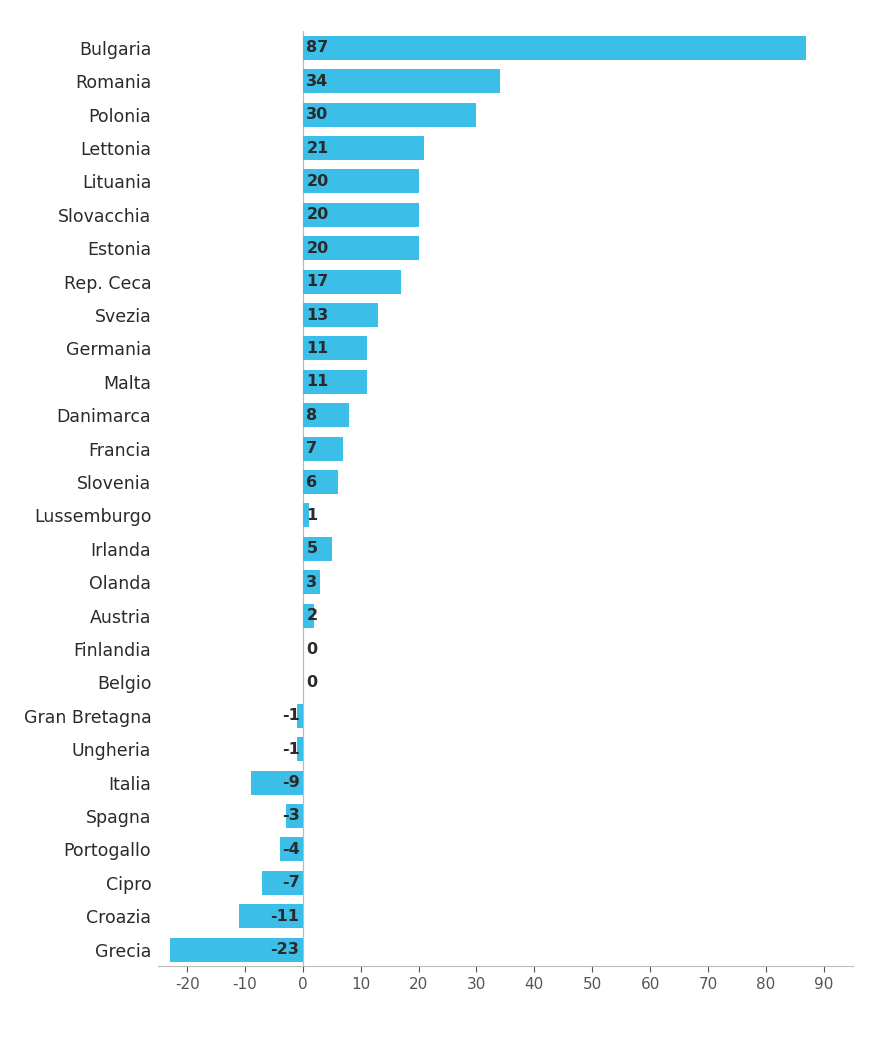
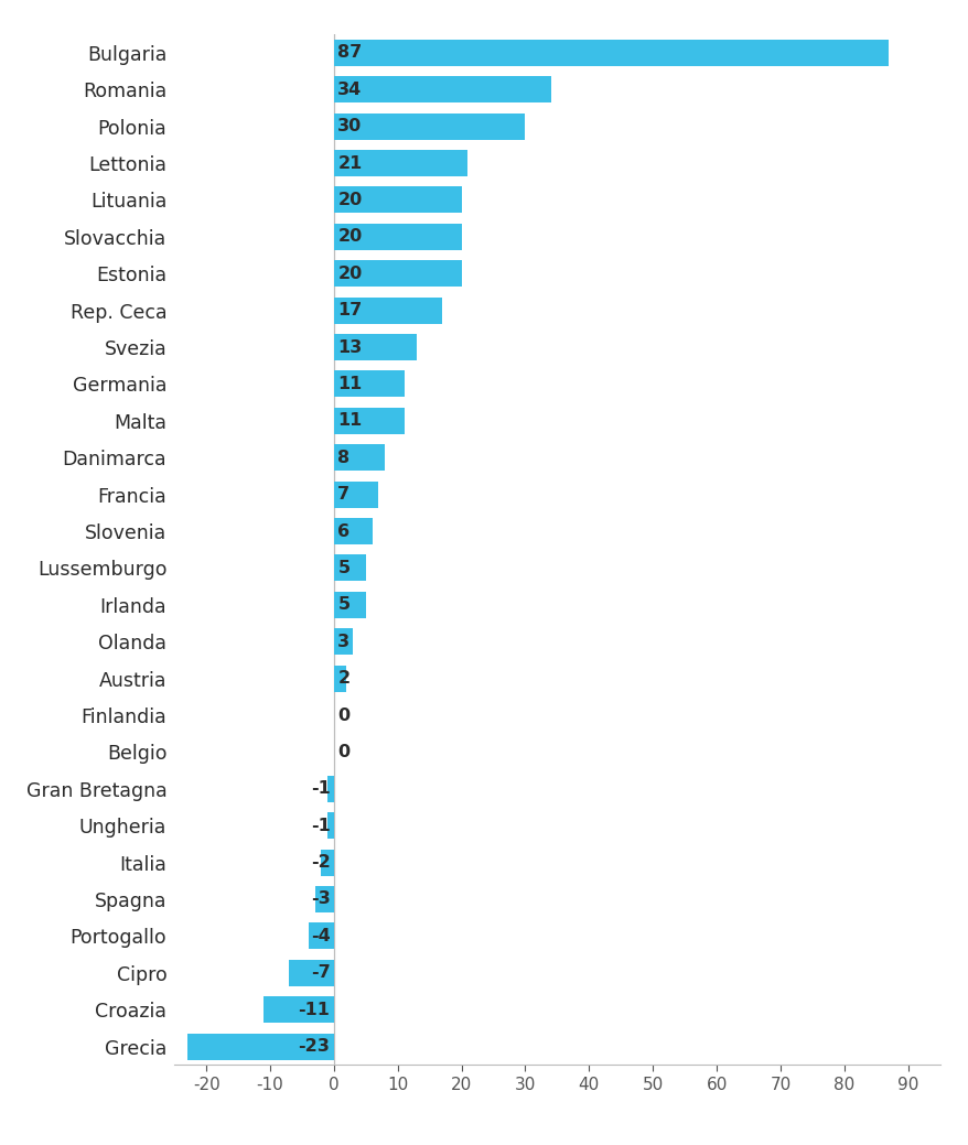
Lussemburgo: 1 -> 5
Italia: -9 -> -2
